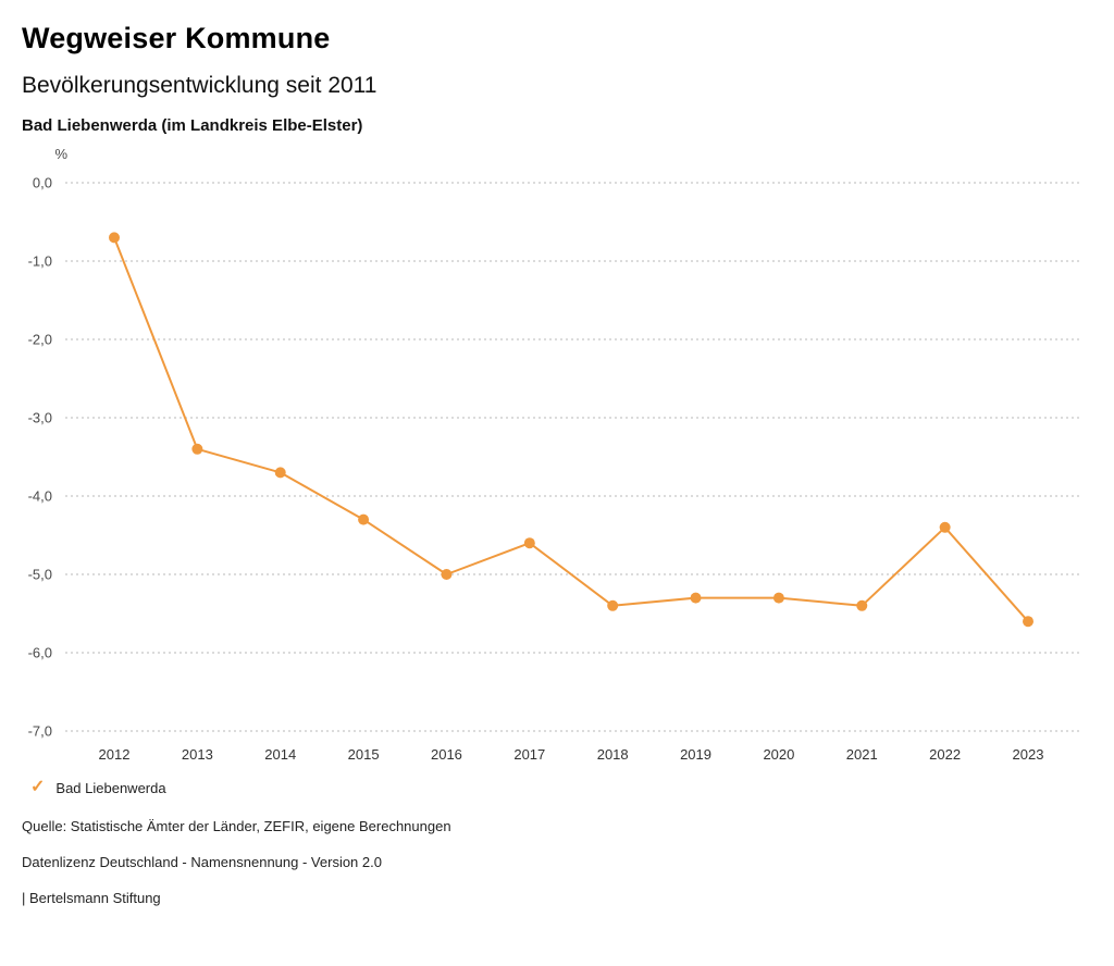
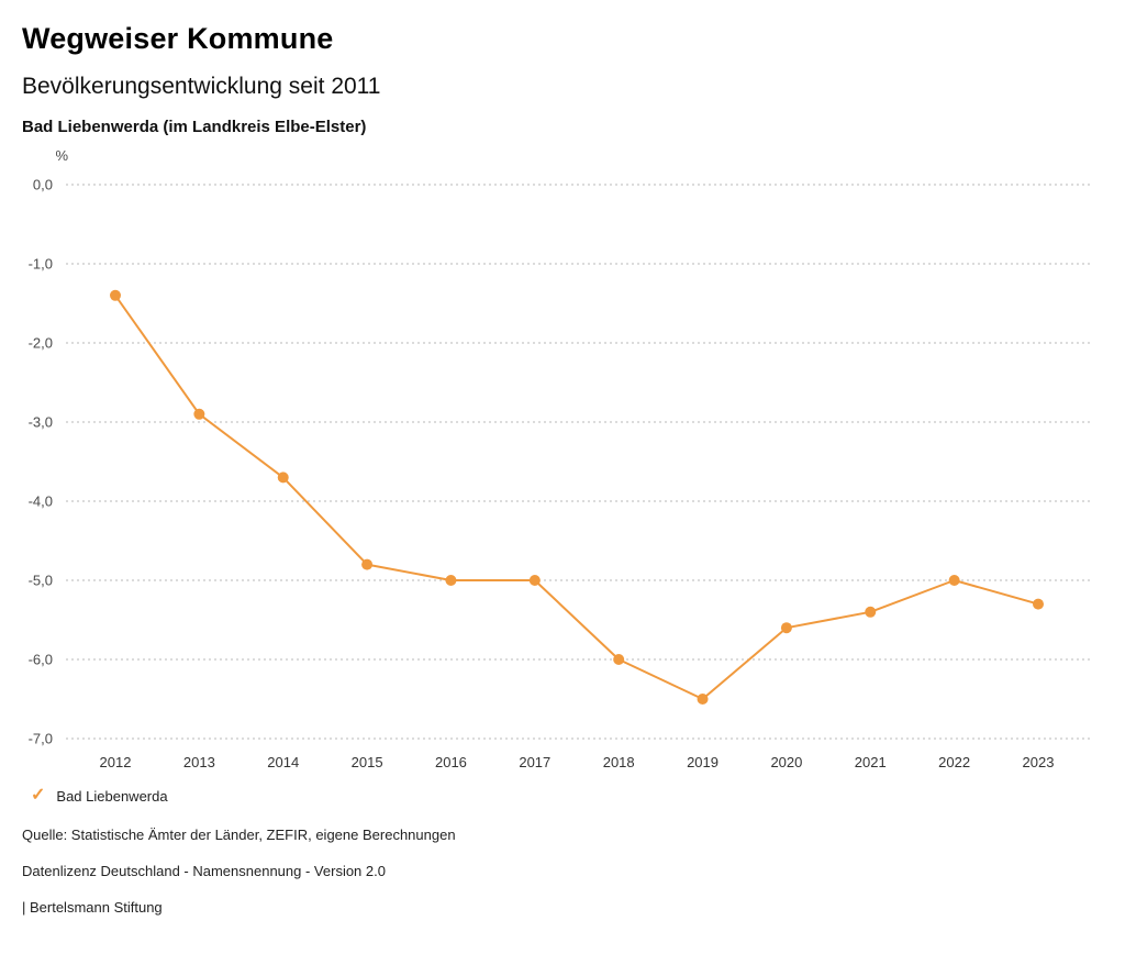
2012: -0,7 -> -1,4
2013: -3,4 -> -2,9
2015: -4,3 -> -4,8
2017: -4,6 -> -5,0
2018: -5,4 -> -6,0
2019: -5,3 -> -6,5
2020: -5,3 -> -5,6
2022: -4,4 -> -5,0
2023: -5,6 -> -5,3
